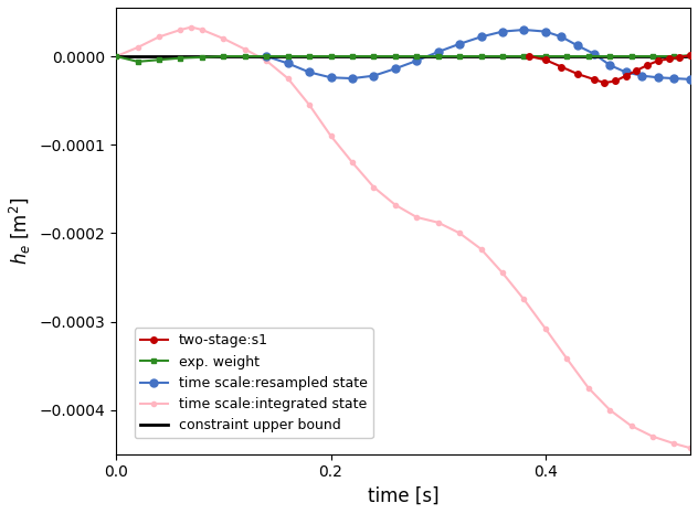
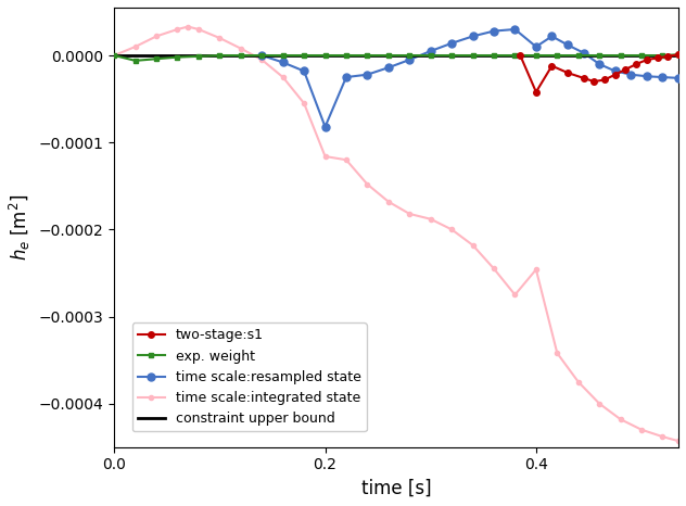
time scale:resampled state/0.2: -0.000024 -> -0.000082
time scale:integrated state/0.2: -0.000090 -> -0.000116
two-stage:s1/0.4: -0.000004 -> -0.000042
time scale:resampled state/0.4: 0.000028 -> 0.000010
time scale:integrated state/0.4: -0.000308 -> -0.000246
